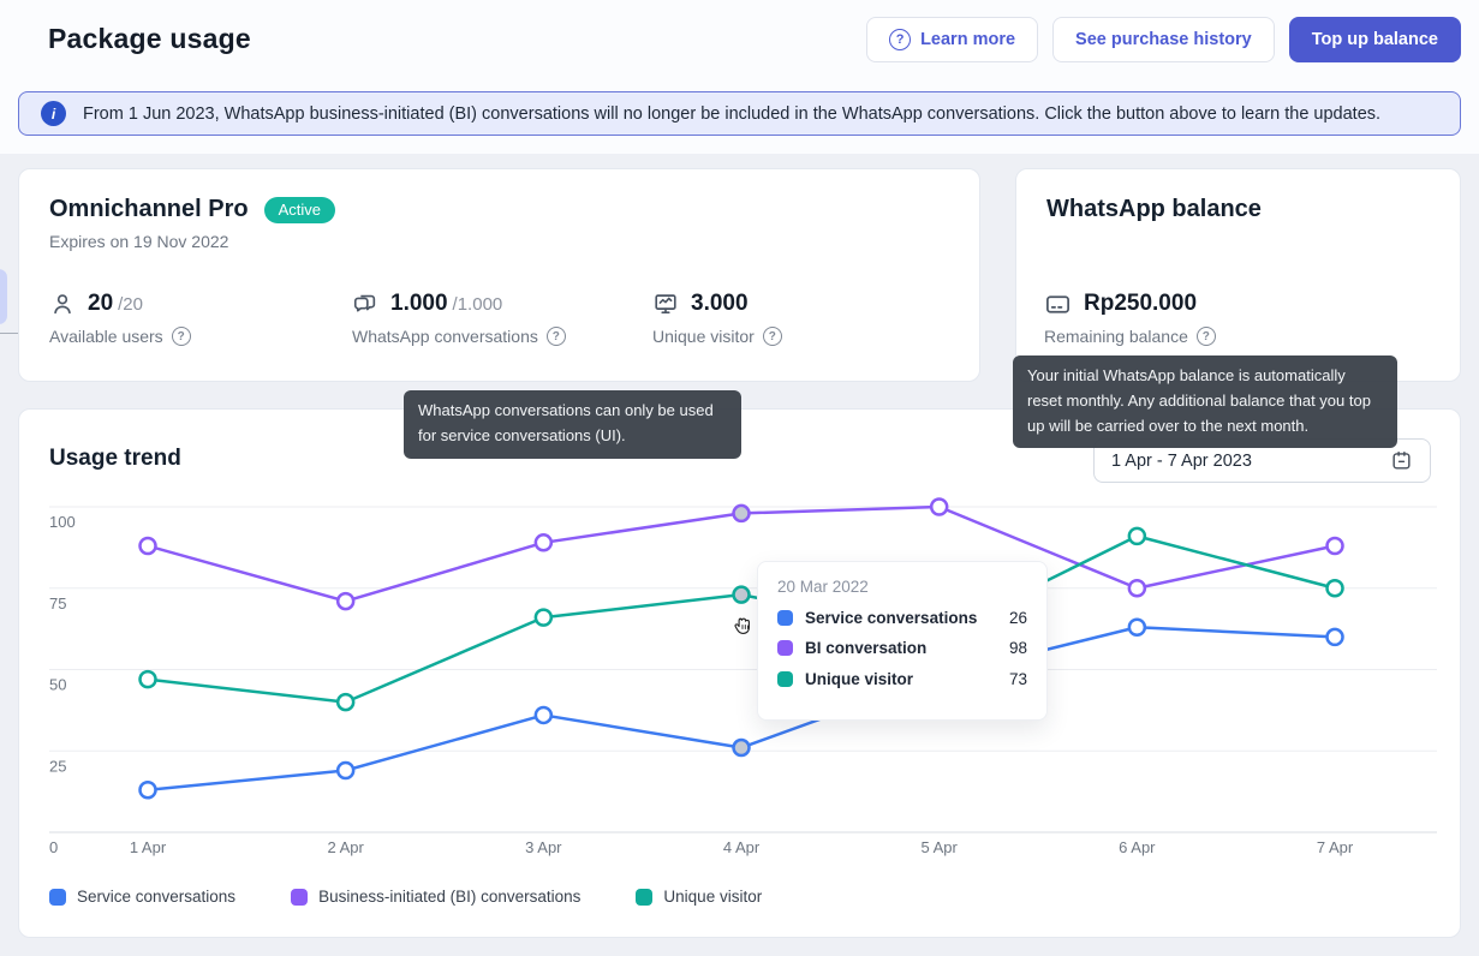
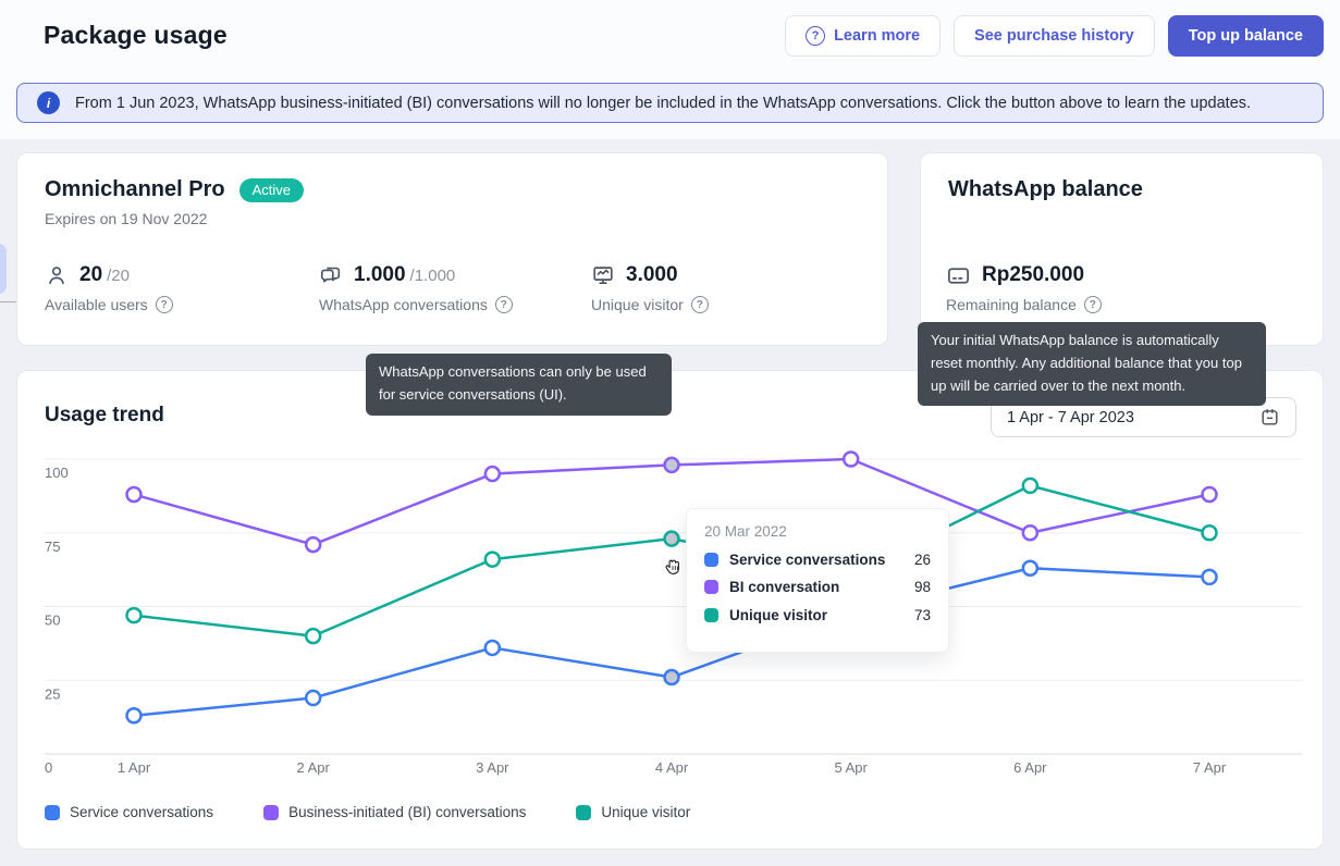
Business-initiated (BI) conversations/3 Apr: 89 -> 95
